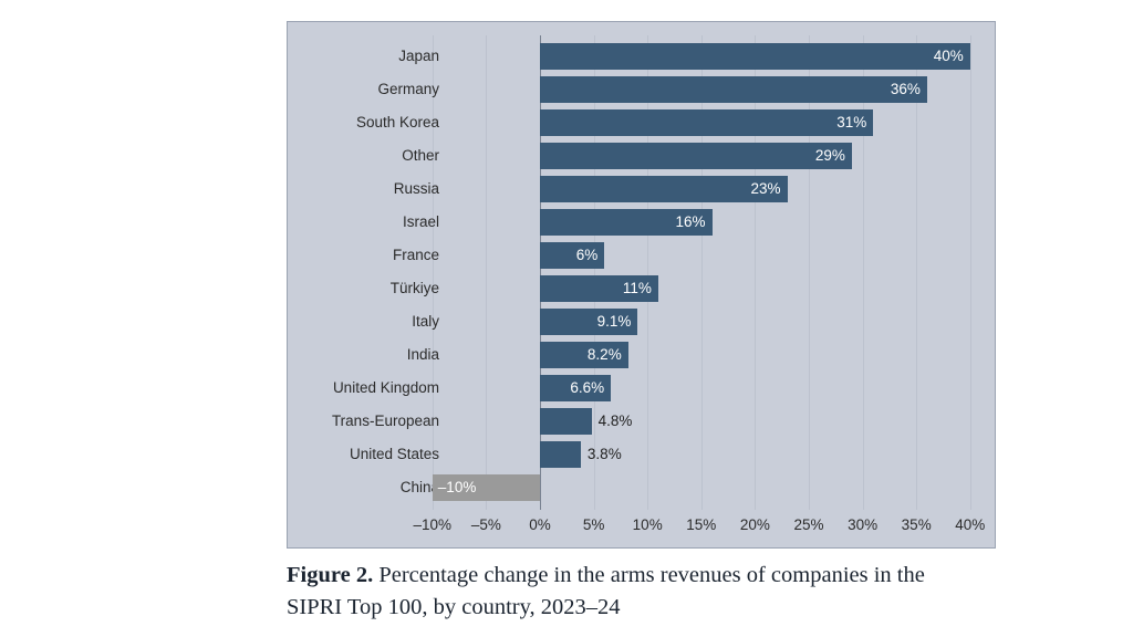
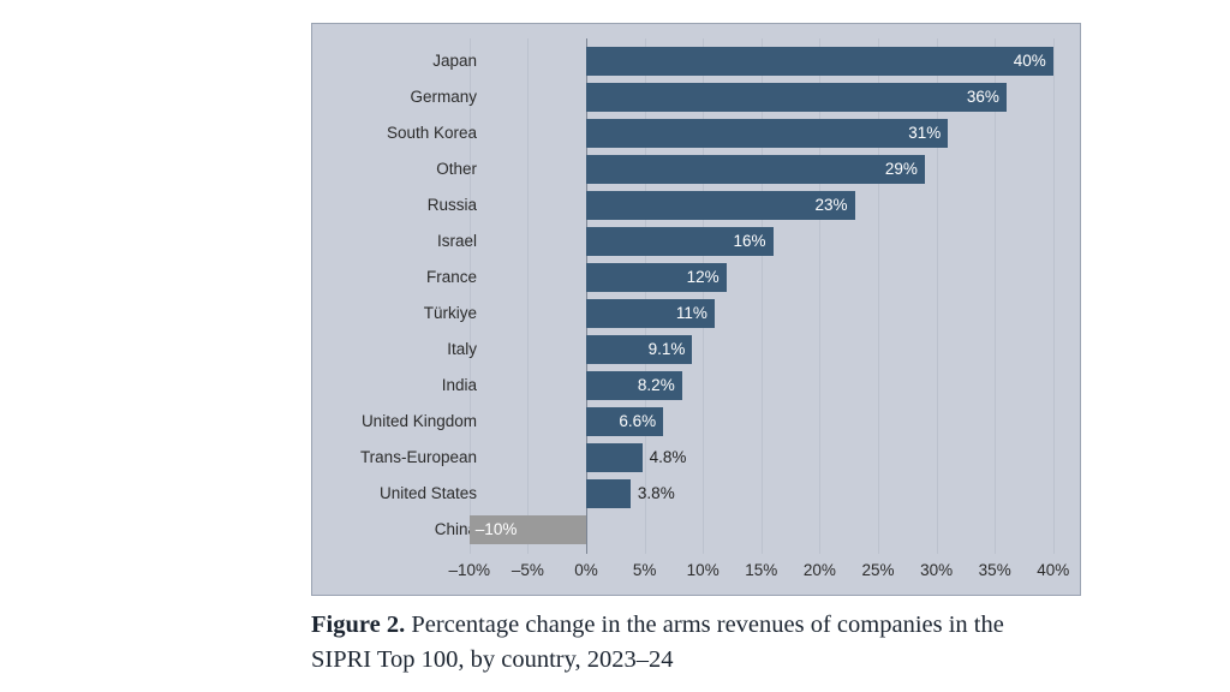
France: 6% -> 12%
